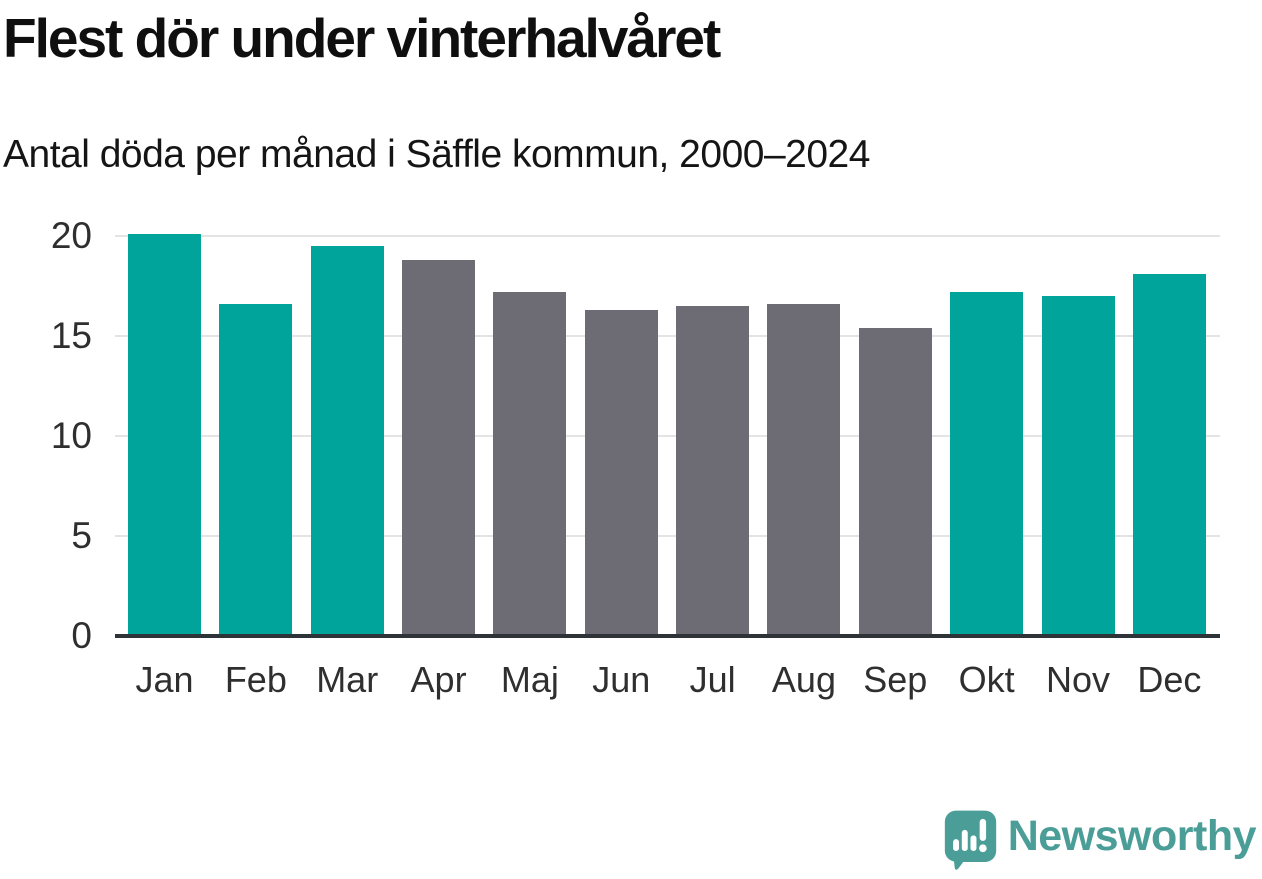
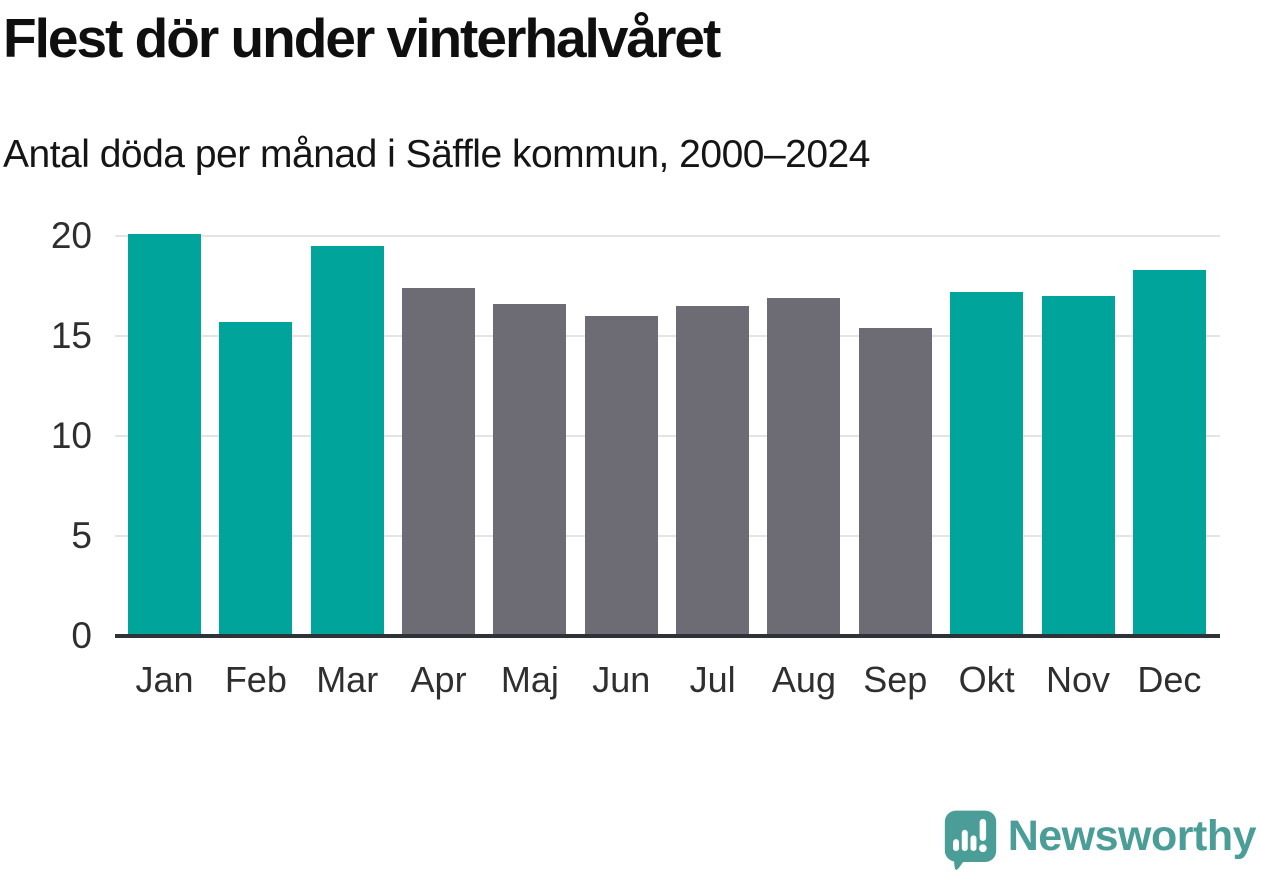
Feb: 16.6 -> 15.7
Apr: 18.8 -> 17.4
Maj: 17.2 -> 16.6
Jun: 16.3 -> 16.0
Aug: 16.6 -> 16.9
Dec: 18.1 -> 18.3
